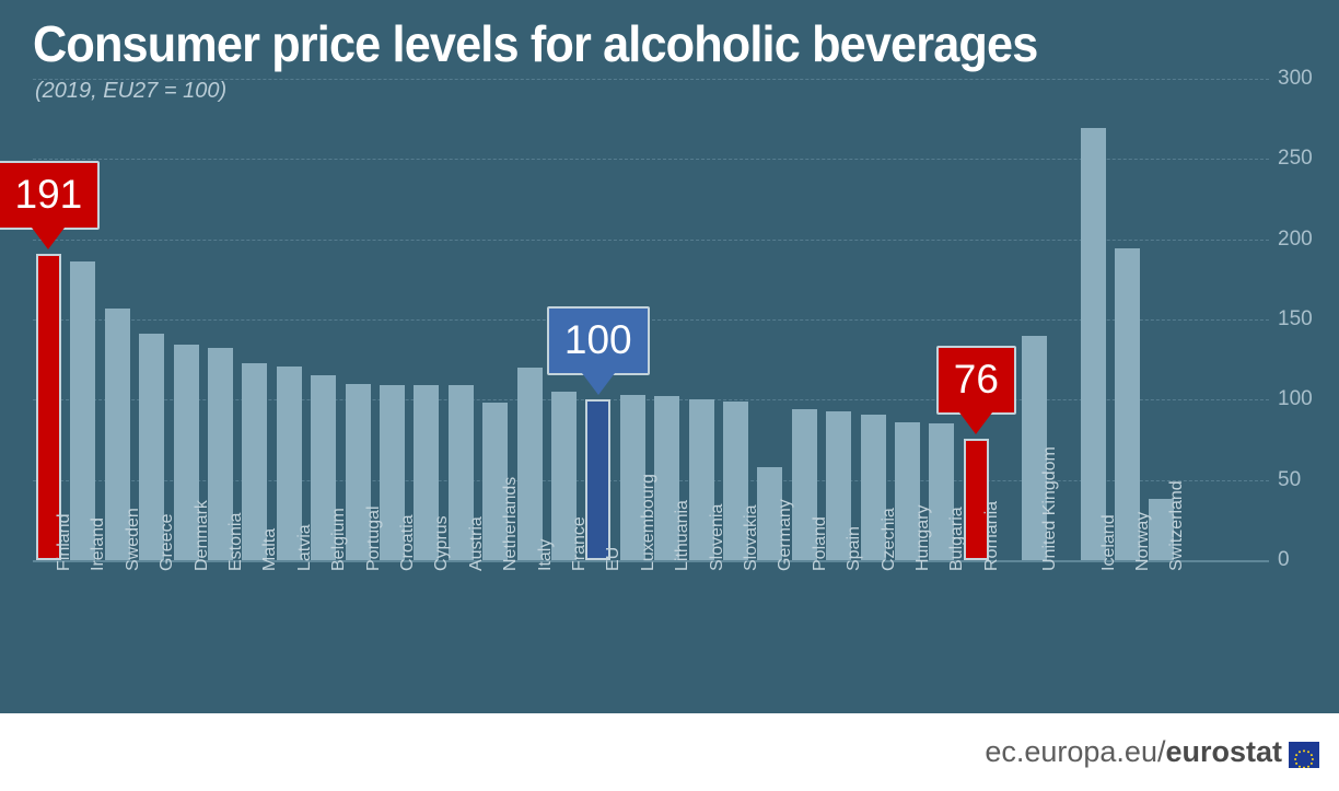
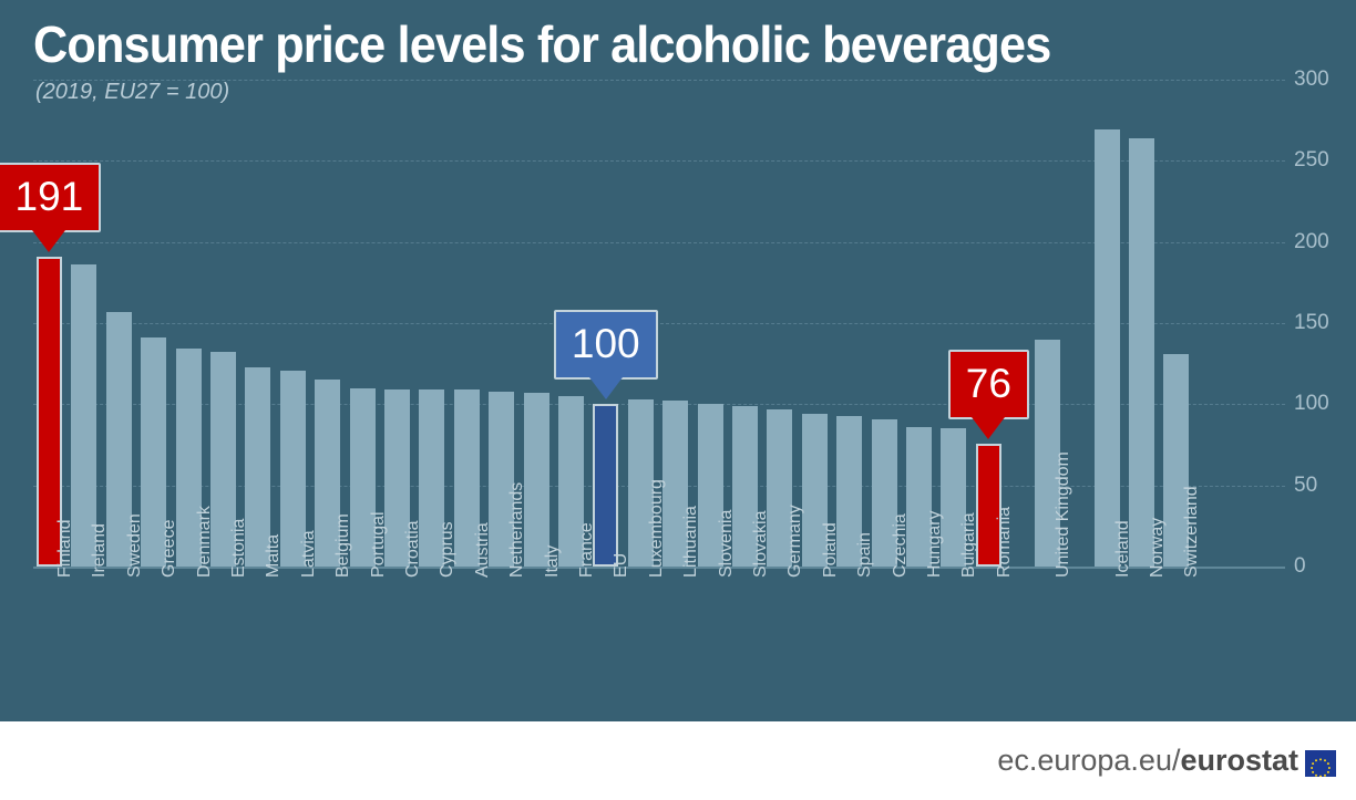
Netherlands: 98 -> 108
Italy: 120 -> 107
Germany: 58 -> 97
Norway: 194 -> 264
Switzerland: 38 -> 131
